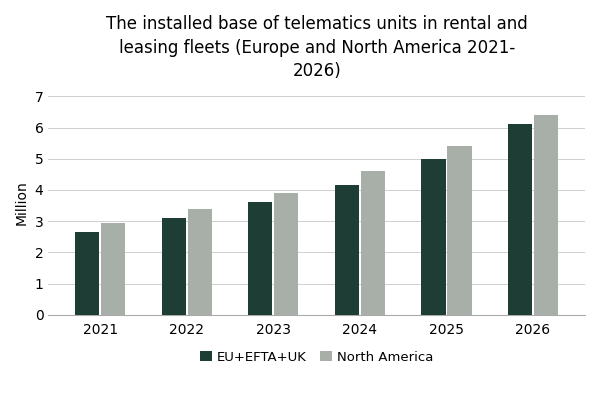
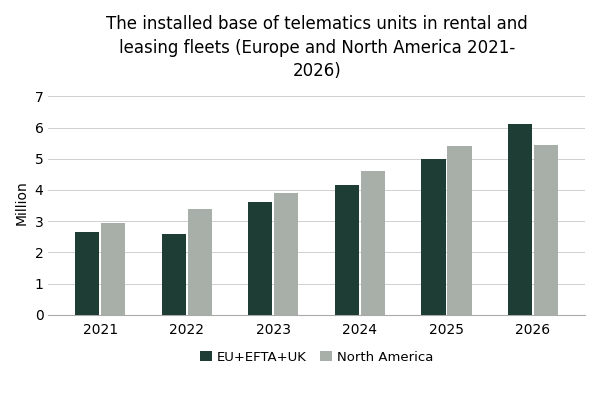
EU+EFTA+UK/2022: 3.10 -> 2.60
North America/2026: 6.40 -> 5.45
